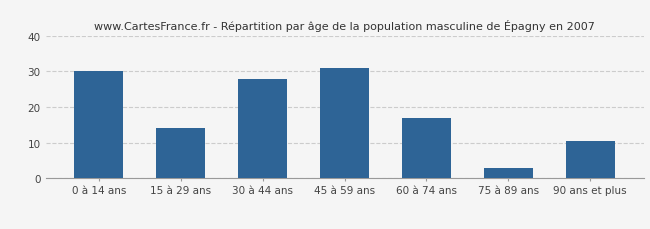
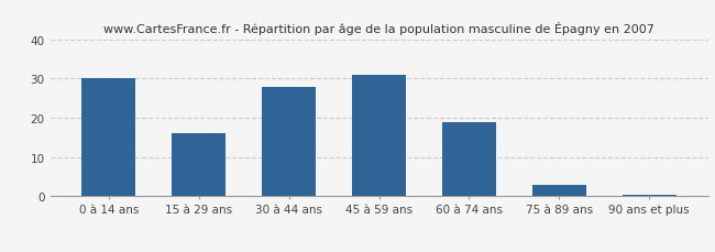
15 à 29 ans: 14.0 -> 16.0
60 à 74 ans: 17.0 -> 19.0
90 ans et plus: 10.5 -> 0.4
